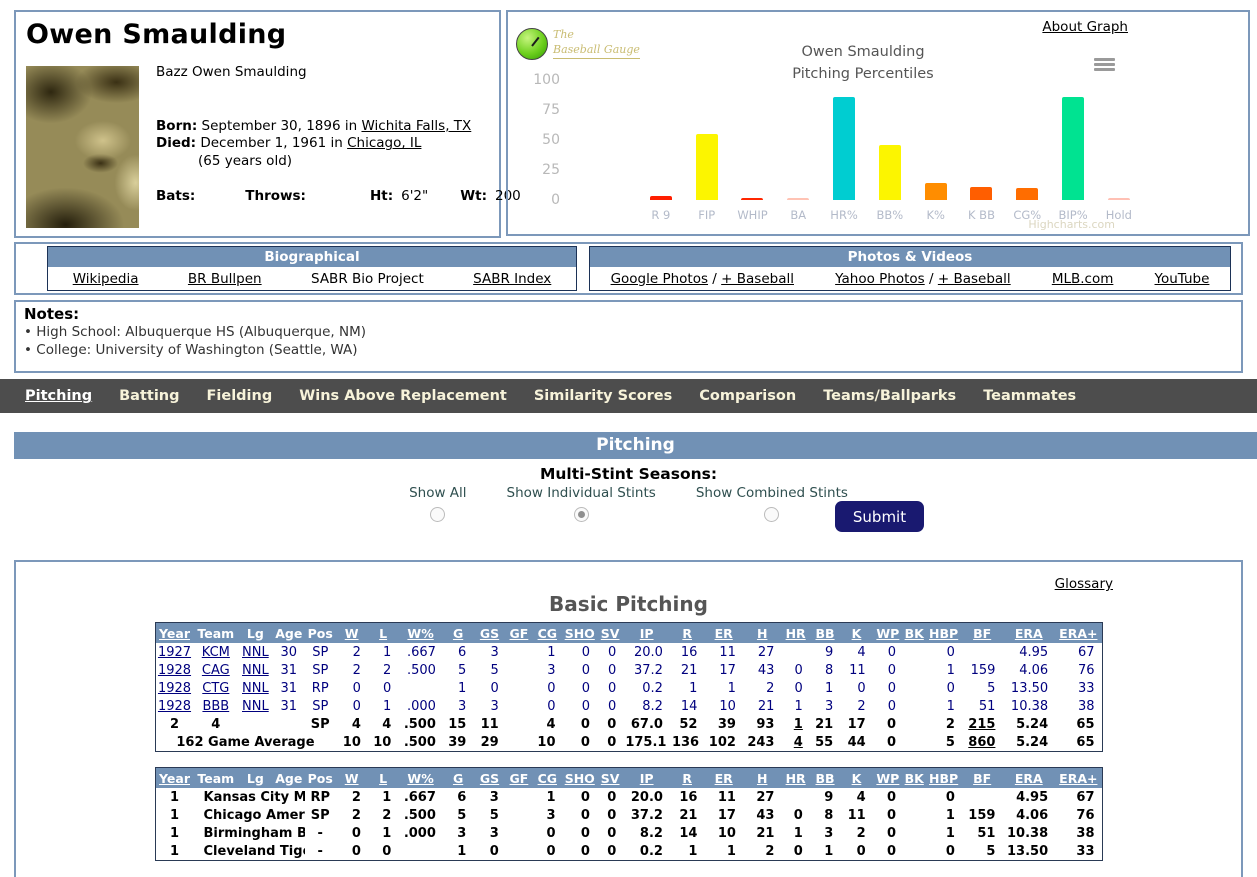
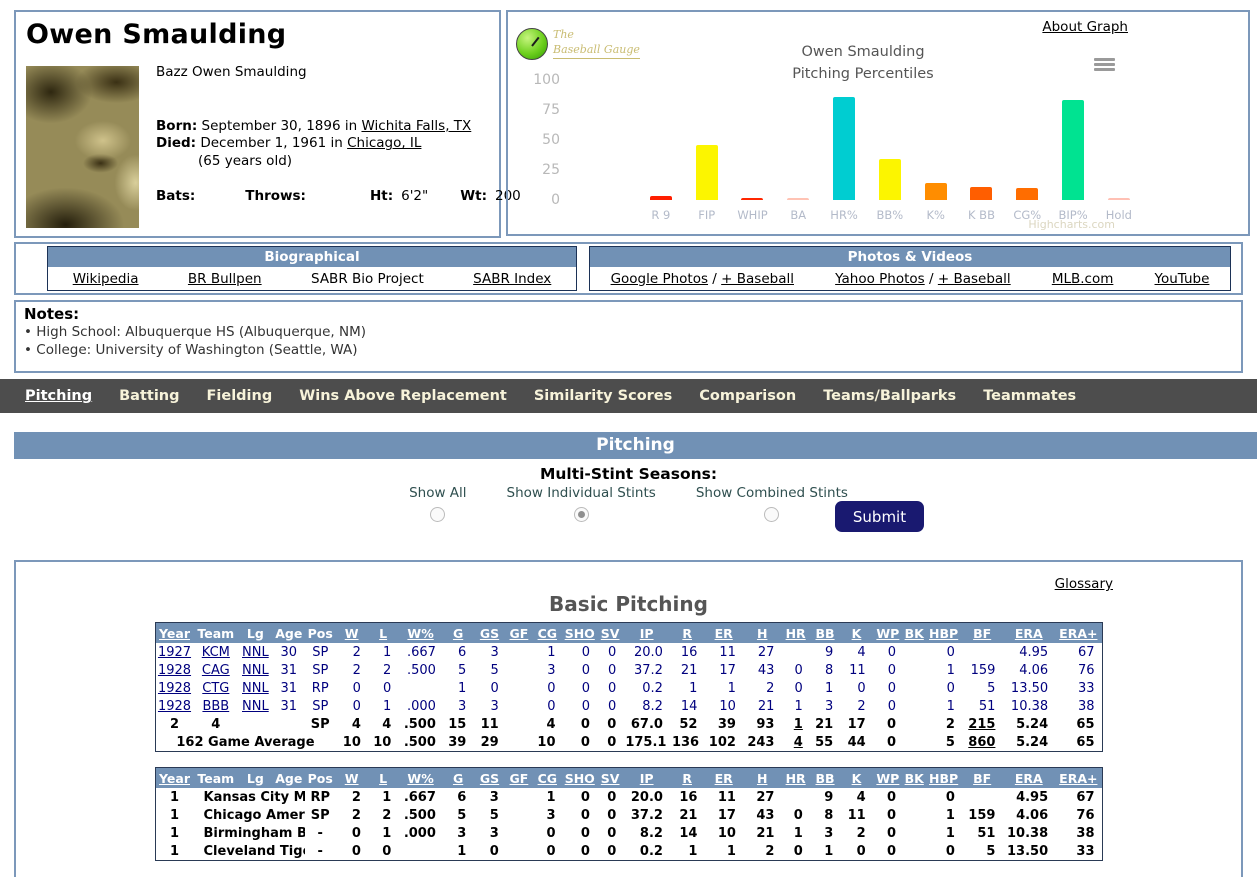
FIP: 55 -> 46
BB%: 46 -> 34
BIP%: 86 -> 83
